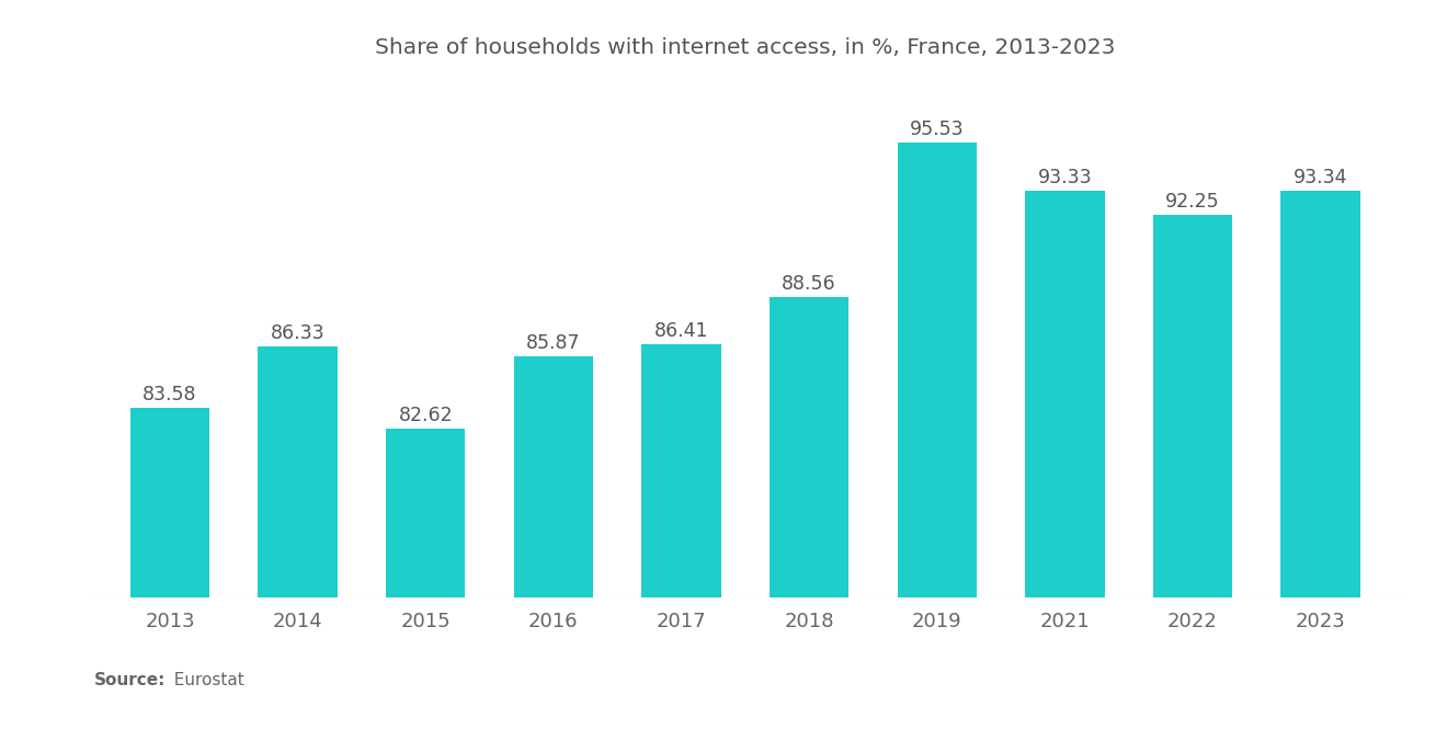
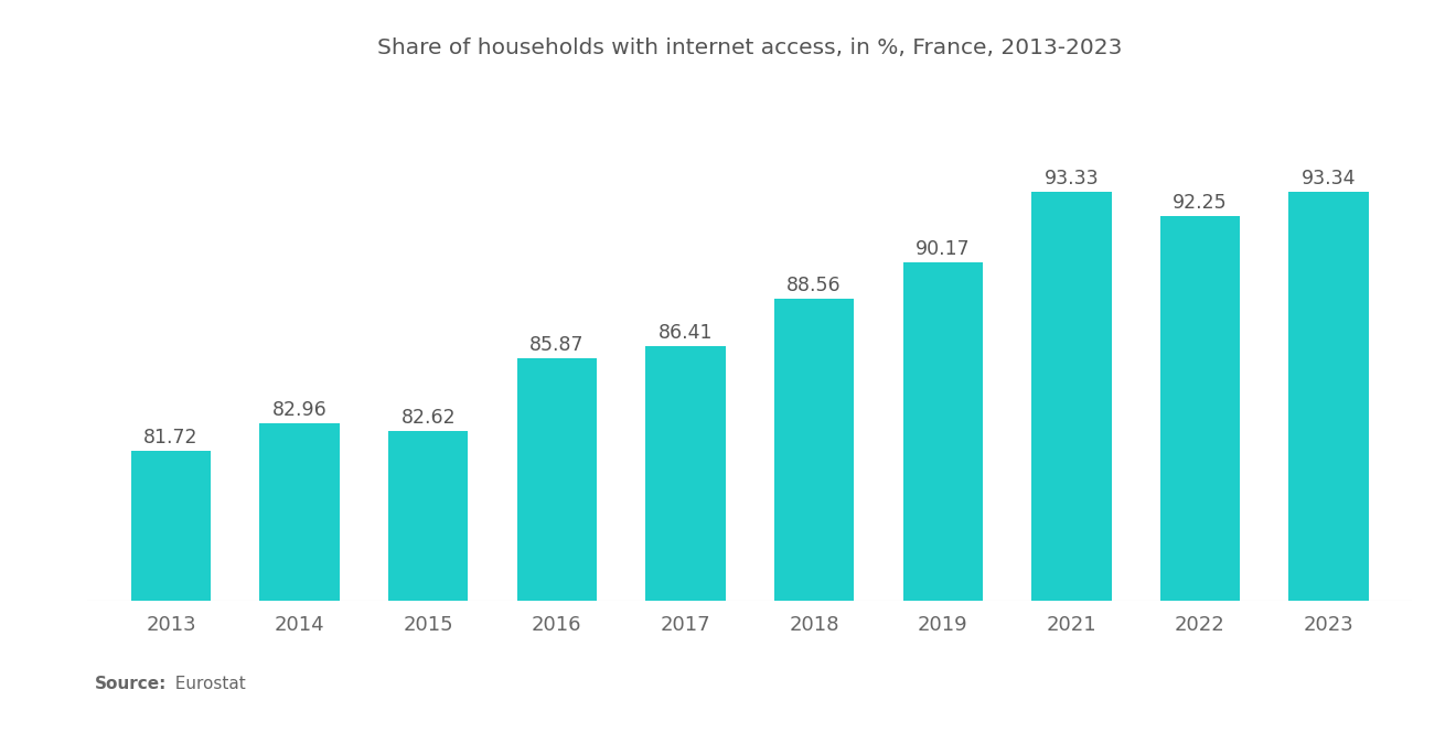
2013: 83.58 -> 81.72
2014: 86.33 -> 82.96
2019: 95.53 -> 90.17
